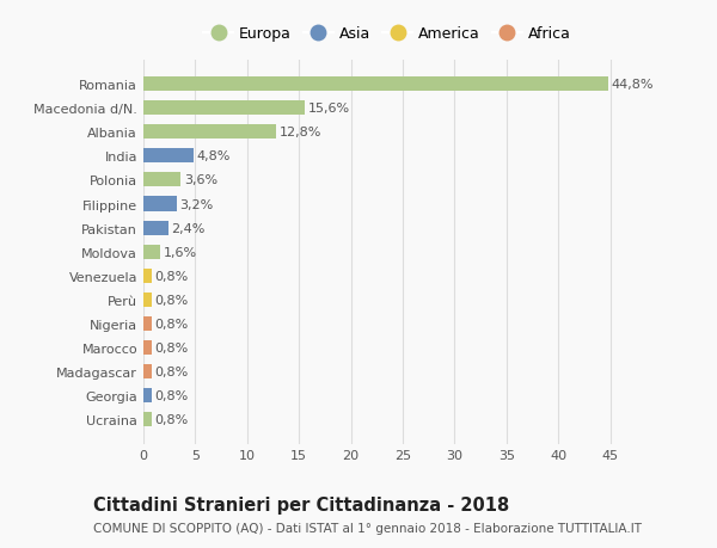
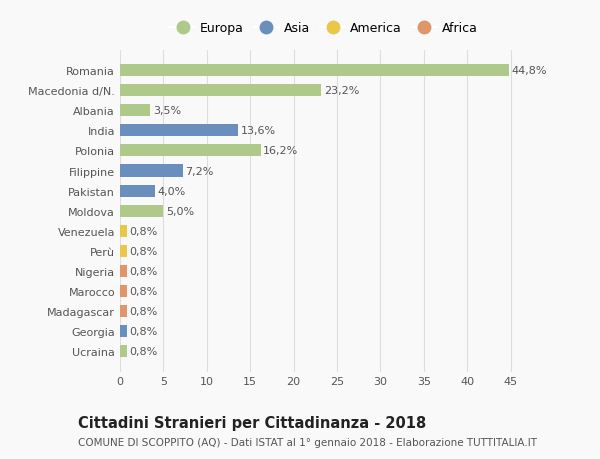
Macedonia d/N.: 15,6% -> 23,2%
Albania: 12,8% -> 3,5%
India: 4,8% -> 13,6%
Polonia: 3,6% -> 16,2%
Filippine: 3,2% -> 7,2%
Pakistan: 2,4% -> 4,0%
Moldova: 1,6% -> 5,0%
